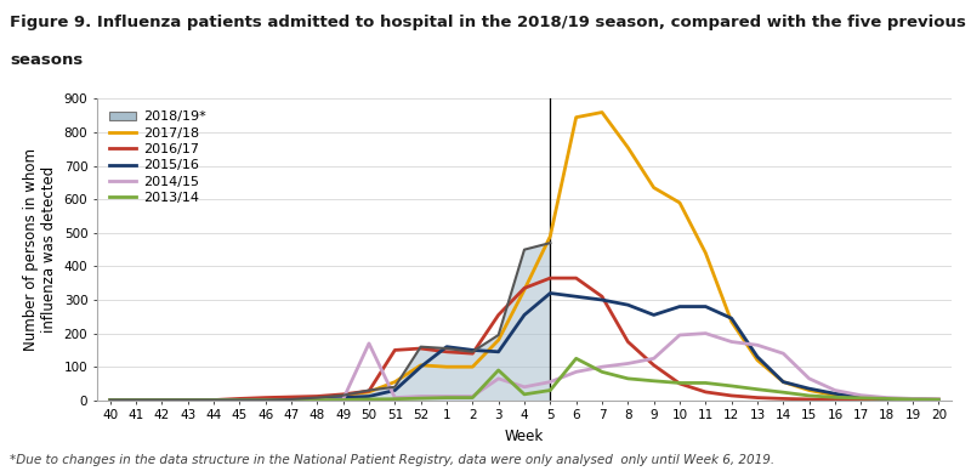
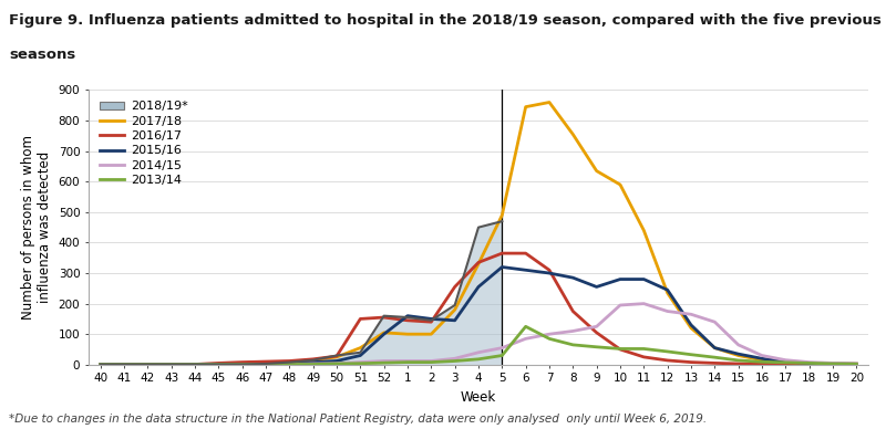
2014/15/50: 170 -> 4
2014/15/3: 65 -> 20
2013/14/3: 90 -> 12
